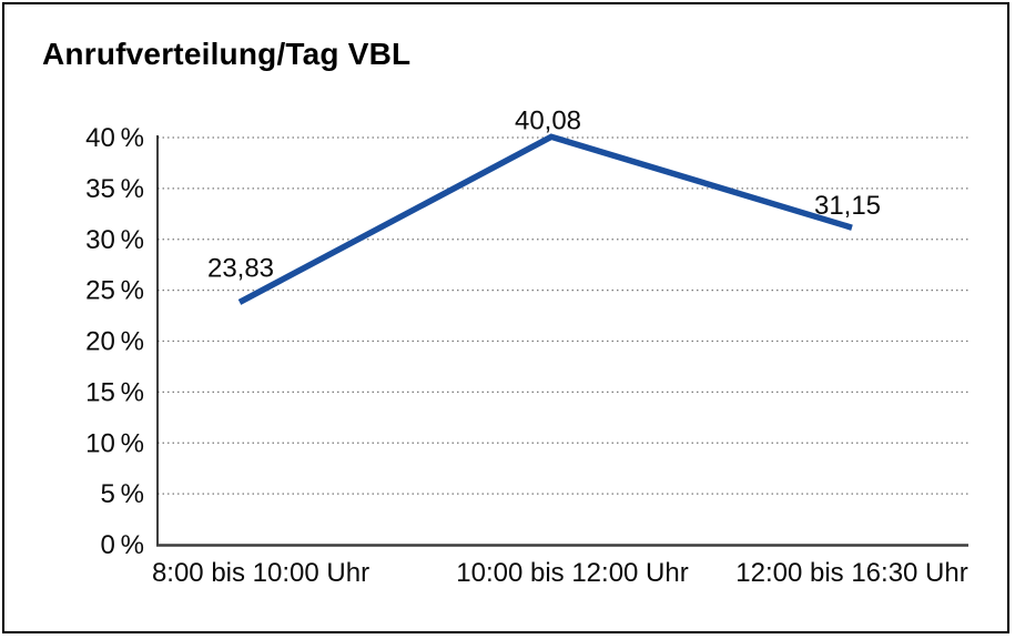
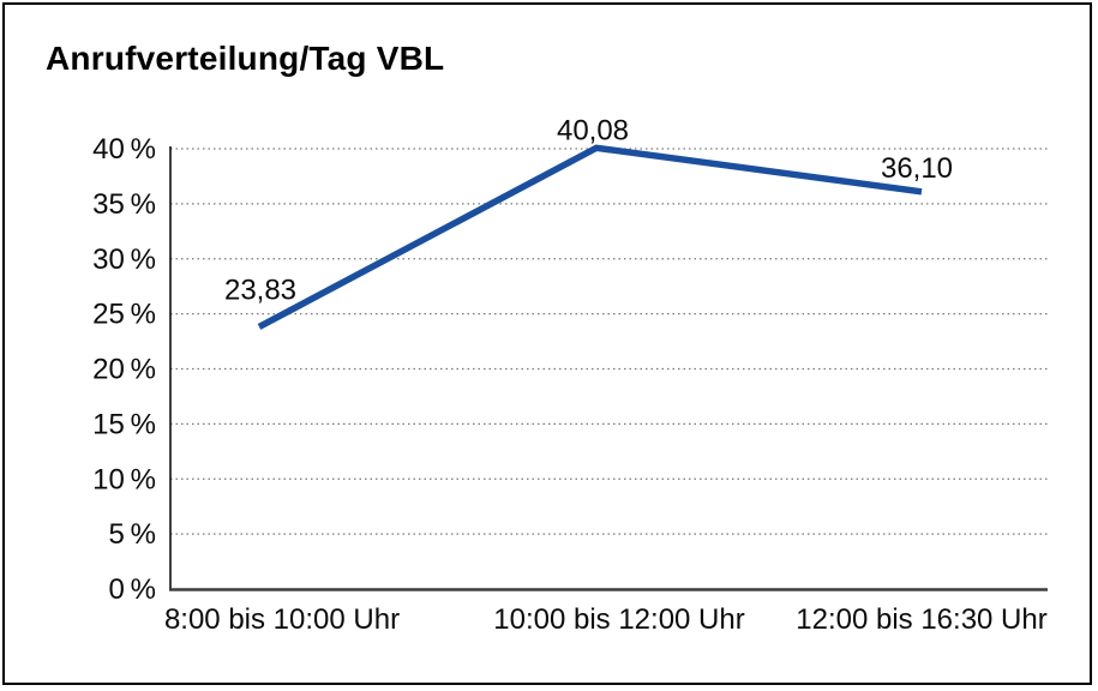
12:00 bis 16:30 Uhr: 31,15 -> 36,10
